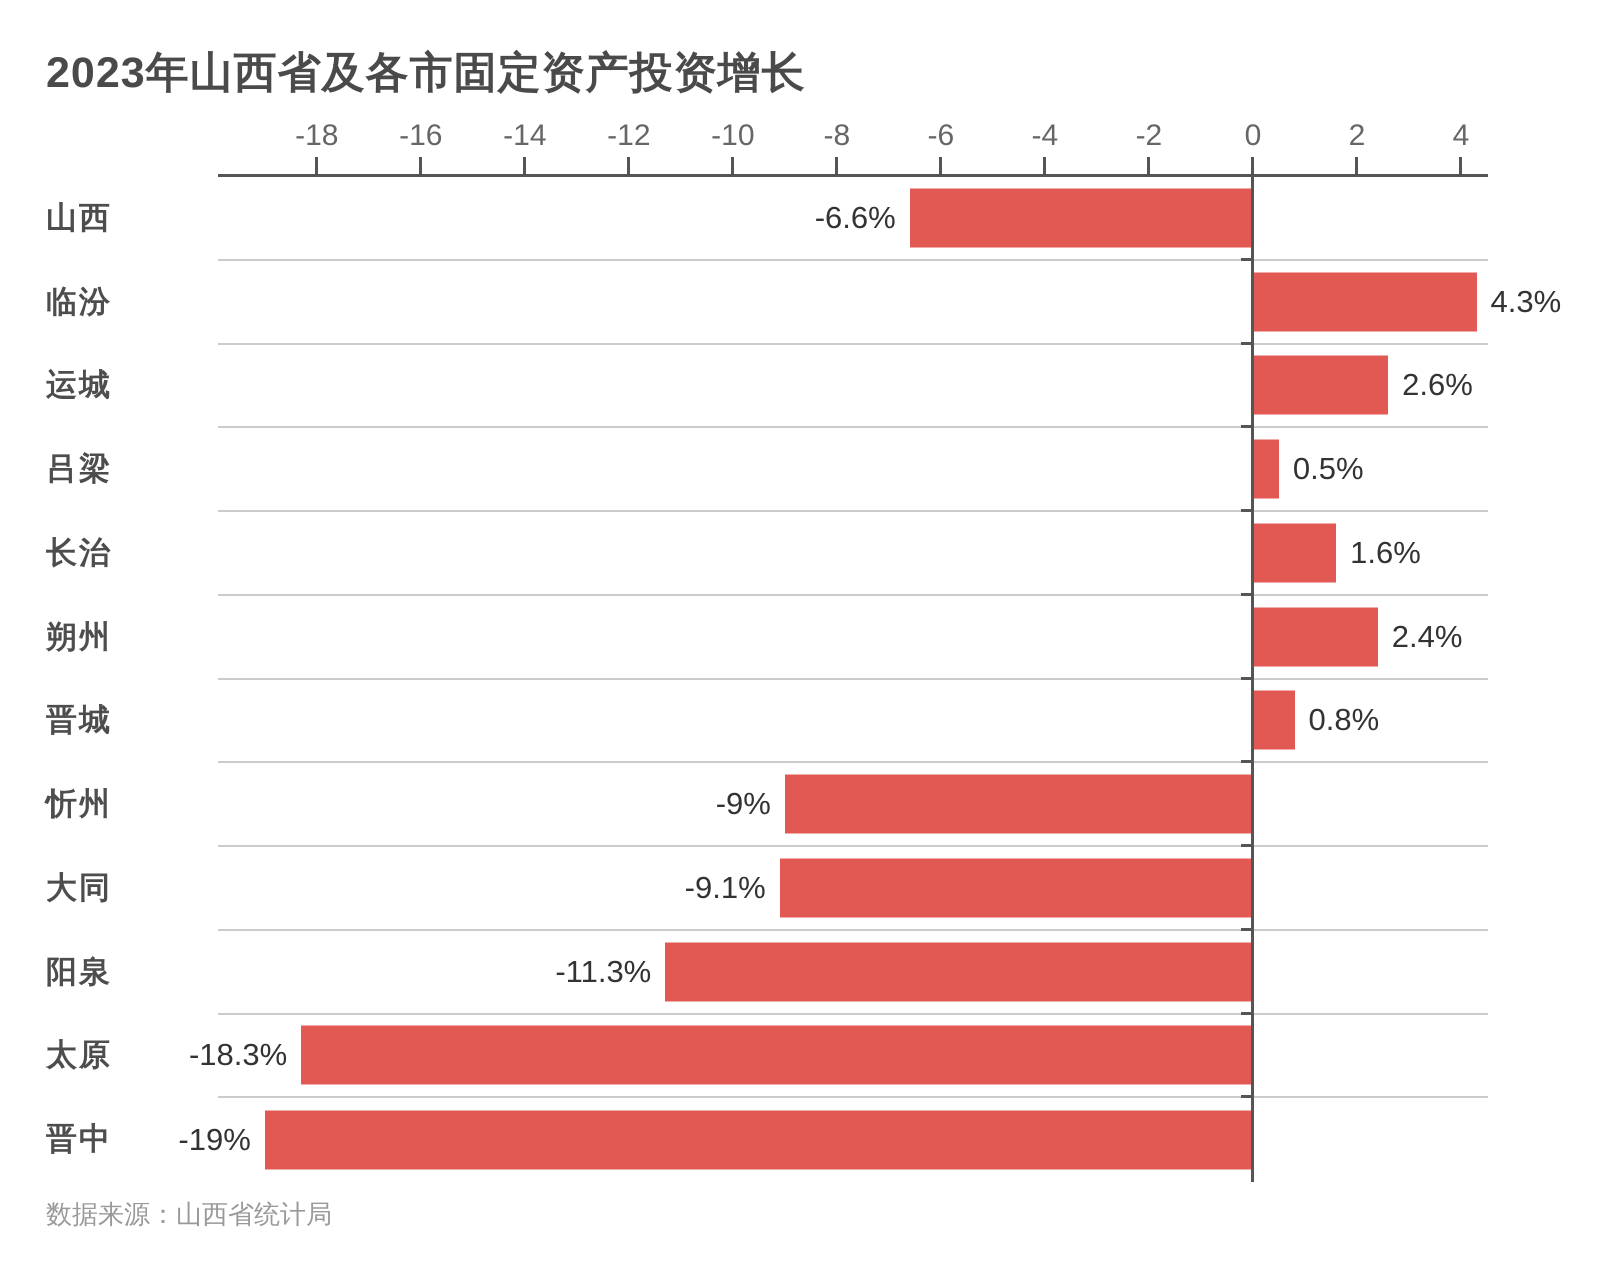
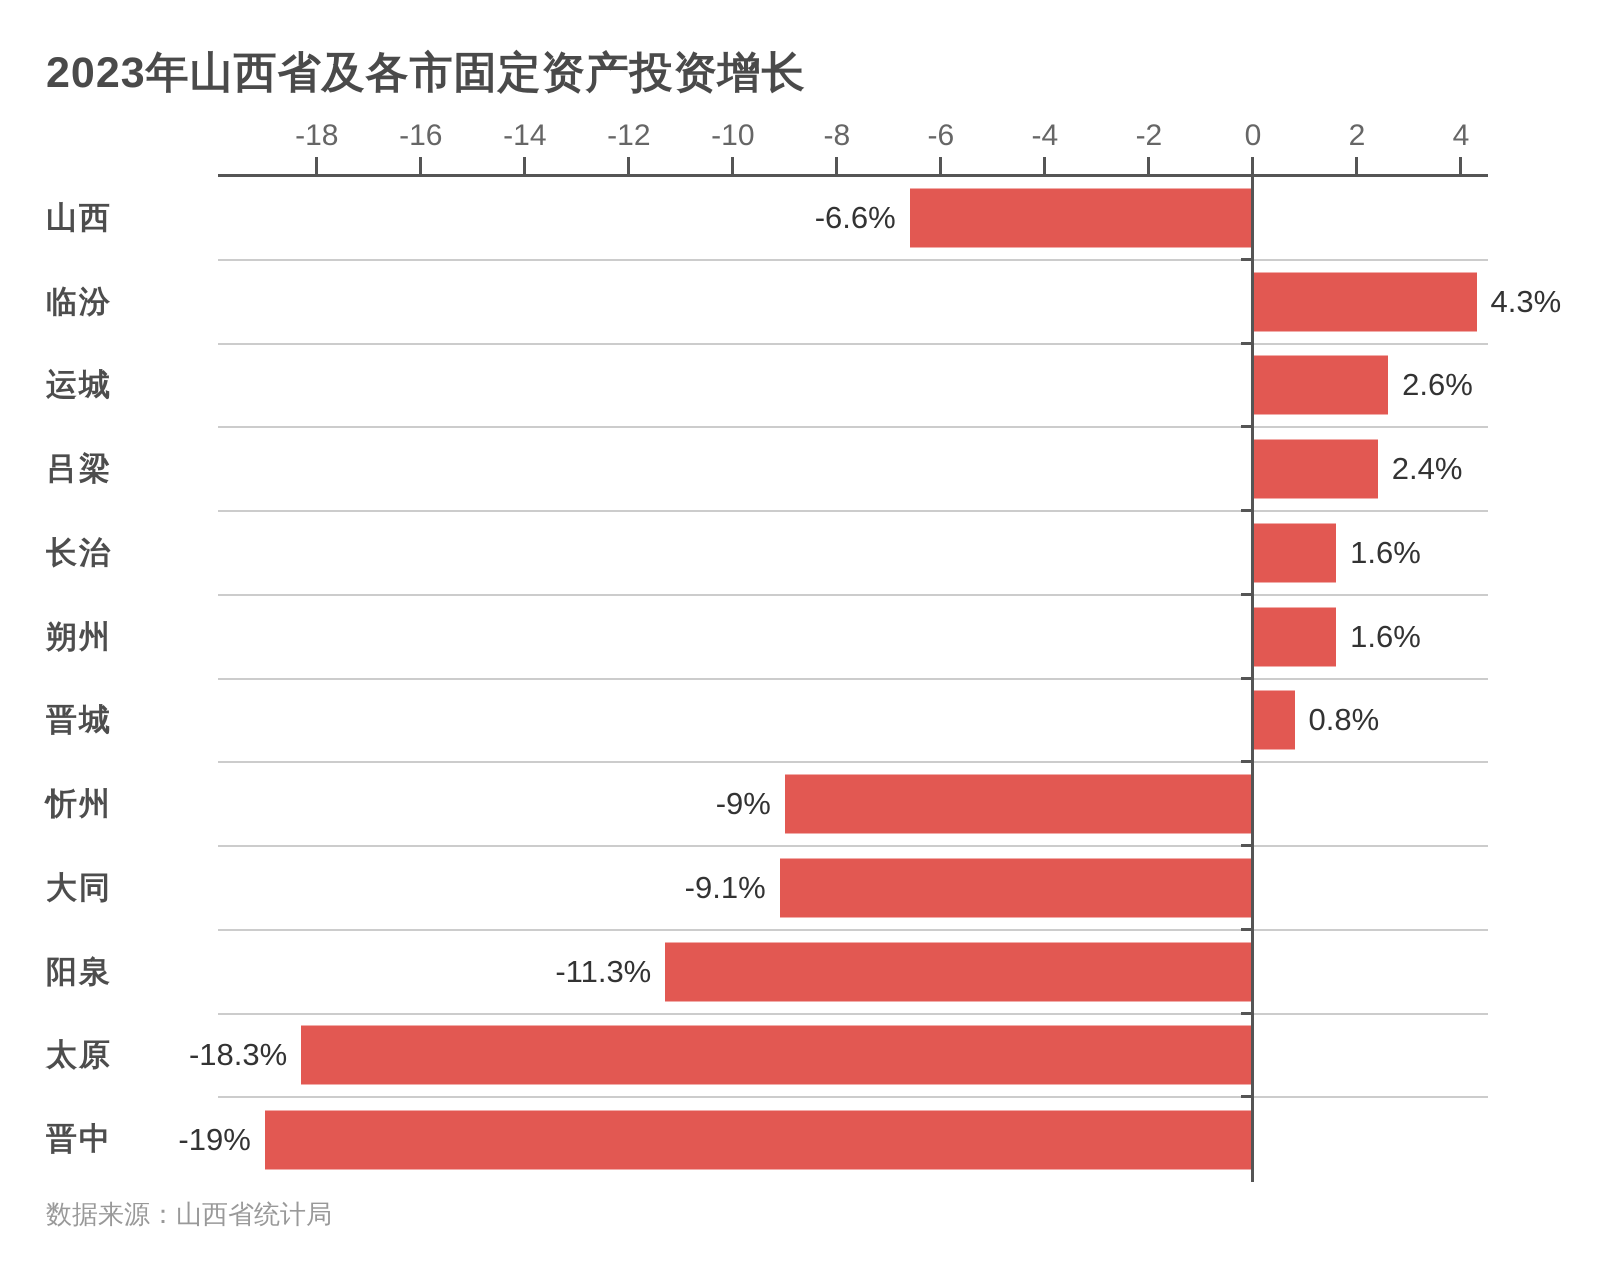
吕梁: 0.5% -> 2.4%
朔州: 2.4% -> 1.6%
